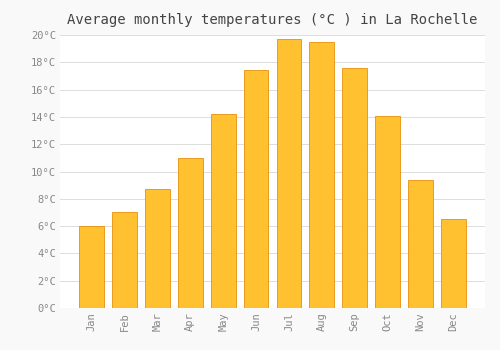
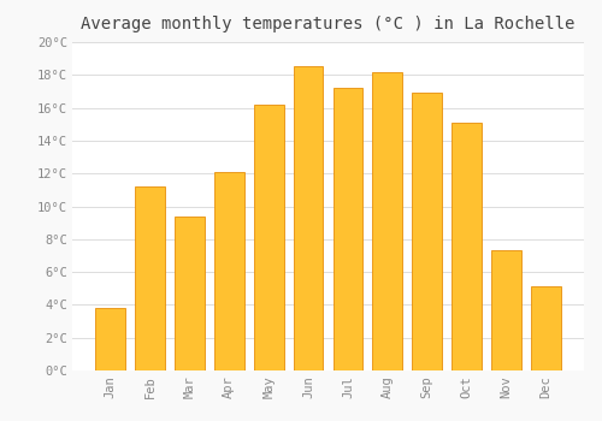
Jan: 6.0°C -> 3.8°C
Feb: 7.0°C -> 11.2°C
Mar: 8.7°C -> 9.4°C
Apr: 11.0°C -> 12.1°C
May: 14.2°C -> 16.2°C
Jun: 17.4°C -> 18.5°C
Jul: 19.7°C -> 17.2°C
Aug: 19.5°C -> 18.2°C
Sep: 17.6°C -> 16.9°C
Oct: 14.1°C -> 15.1°C
Nov: 9.4°C -> 7.3°C
Dec: 6.5°C -> 5.1°C
